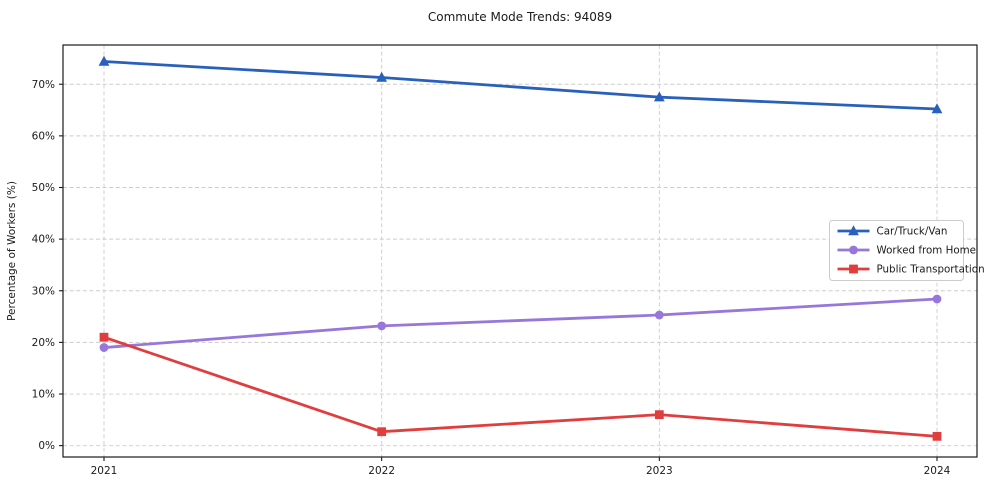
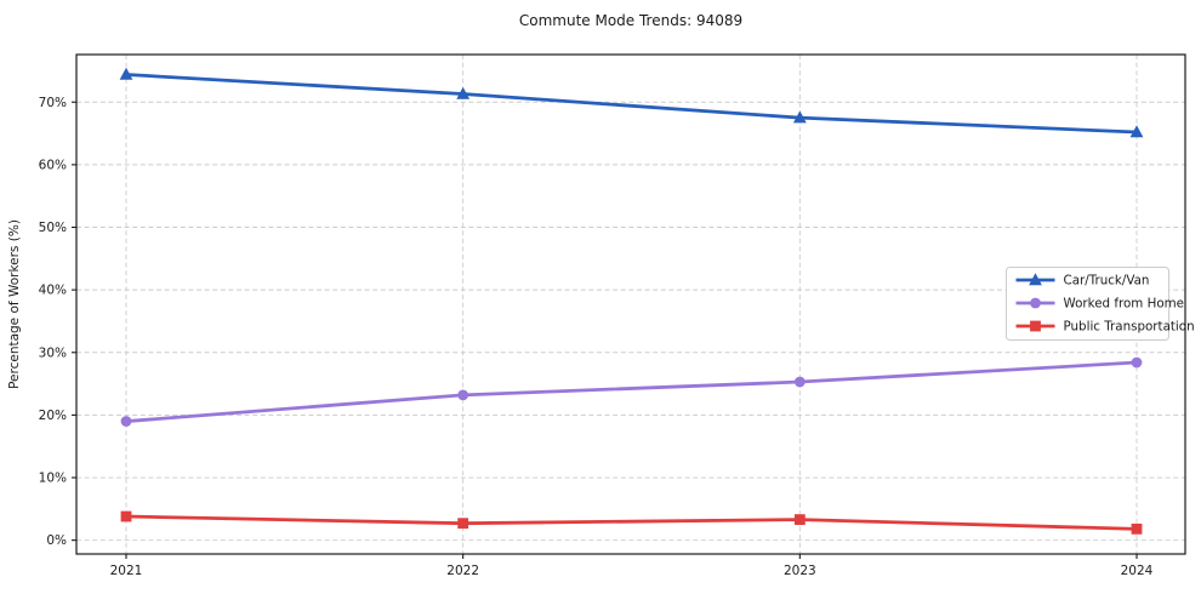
Public Transportation/2021: 21% -> 4%
Public Transportation/2023: 6% -> 3%
